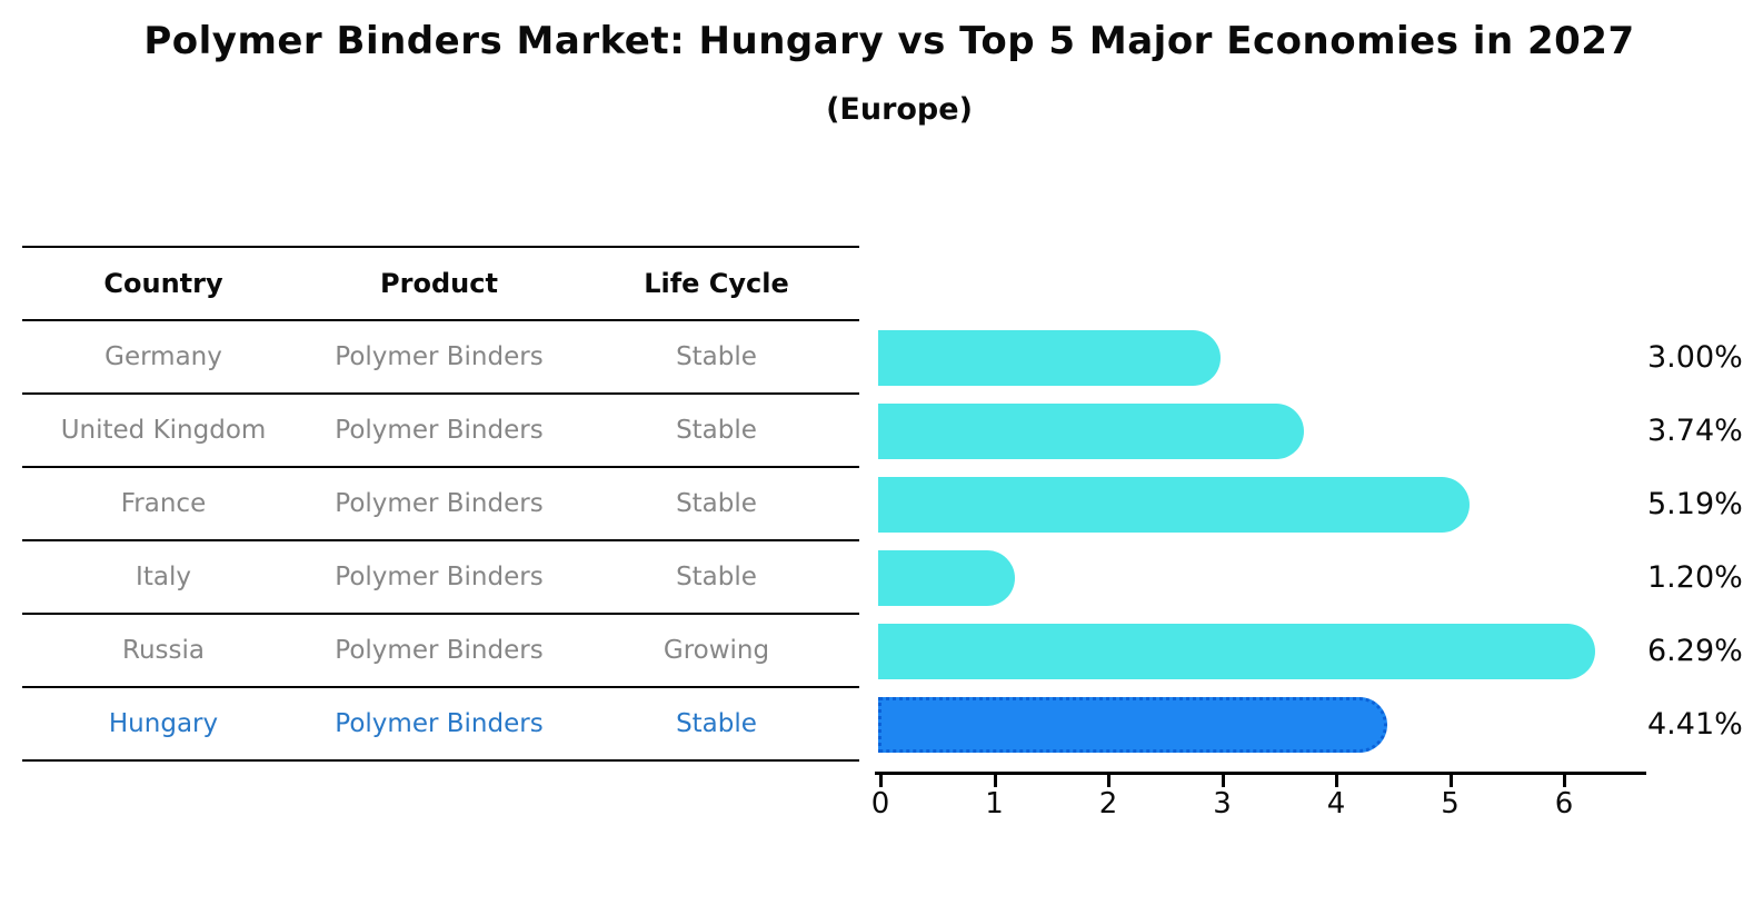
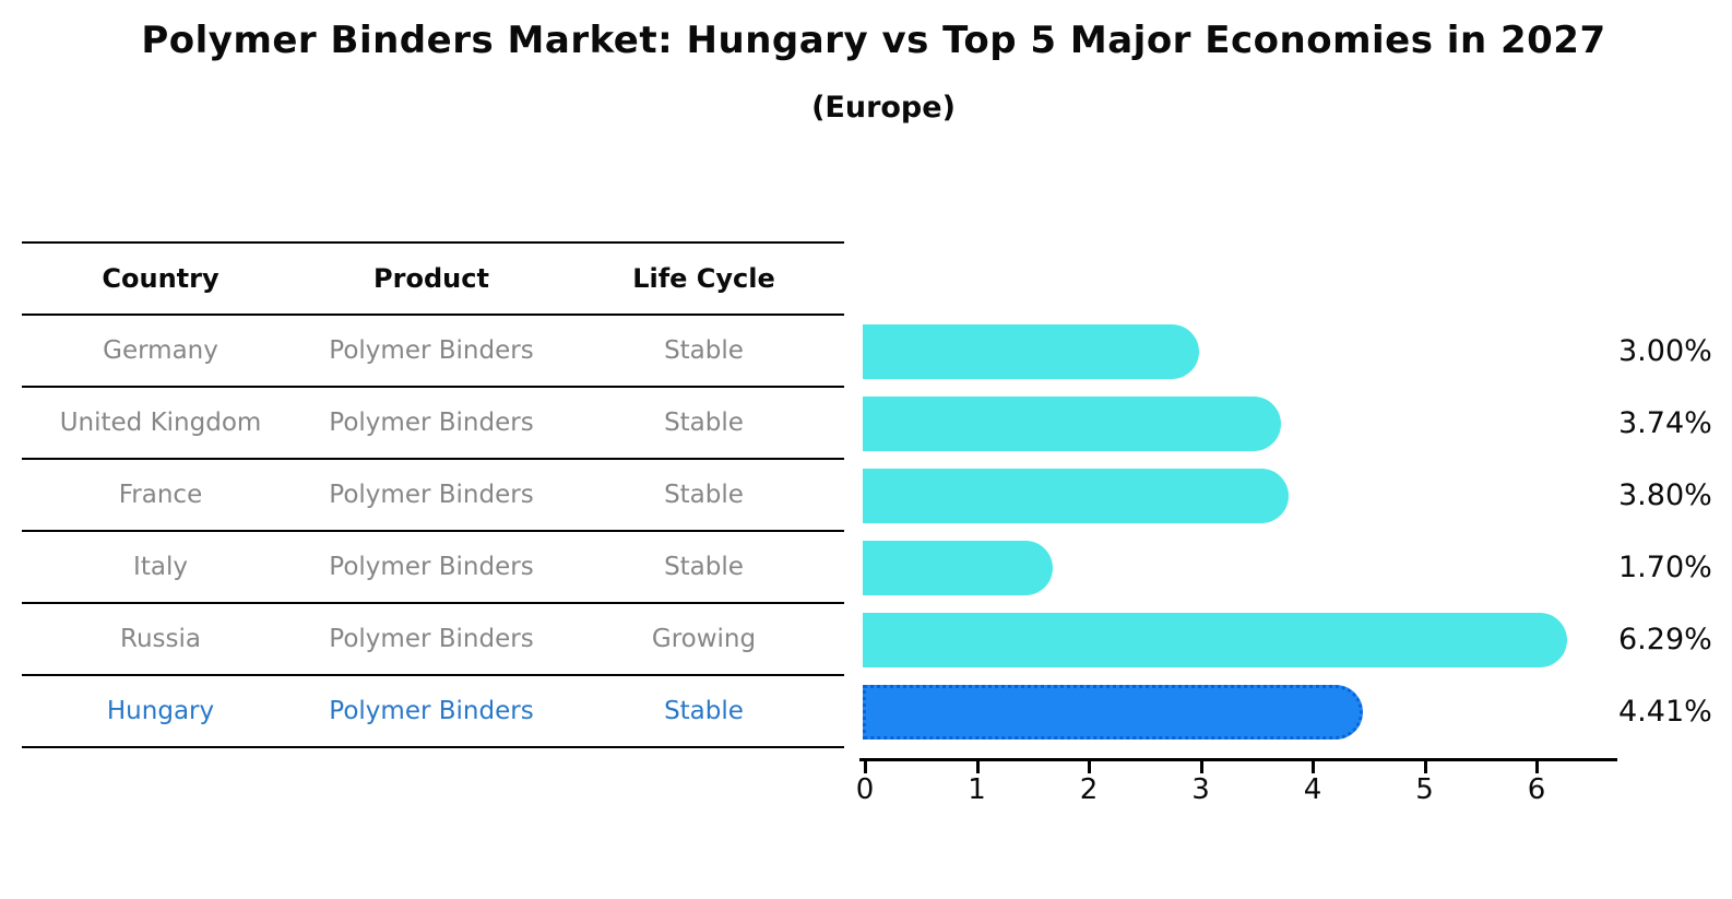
France: 5.19% -> 3.80%
Italy: 1.20% -> 1.70%
